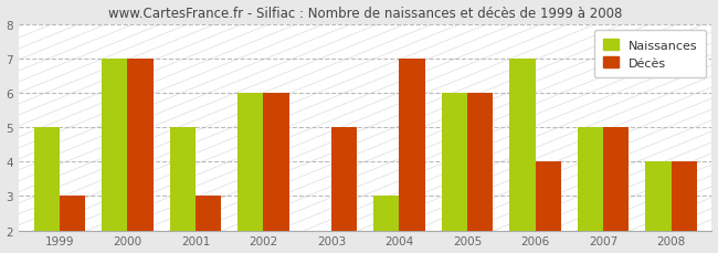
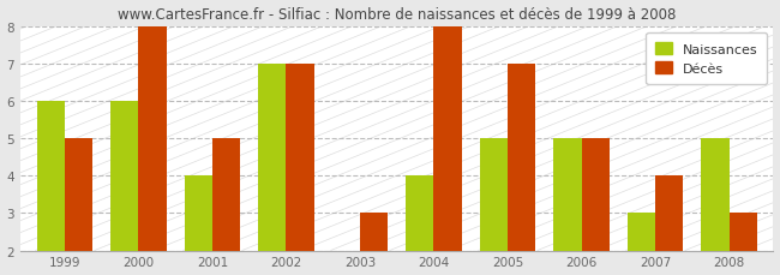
Naissances/1999: 5 -> 6
Décès/1999: 3 -> 5
Naissances/2000: 7 -> 6
Décès/2000: 7 -> 8
Naissances/2001: 5 -> 4
Décès/2001: 3 -> 5
Naissances/2002: 6 -> 7
Décès/2002: 6 -> 7
Décès/2003: 5 -> 3
Naissances/2004: 3 -> 4
Décès/2004: 7 -> 8
Naissances/2005: 6 -> 5
Décès/2005: 6 -> 7
Naissances/2006: 7 -> 5
Décès/2006: 4 -> 5
Naissances/2007: 5 -> 3
Décès/2007: 5 -> 4
Naissances/2008: 4 -> 5
Décès/2008: 4 -> 3
